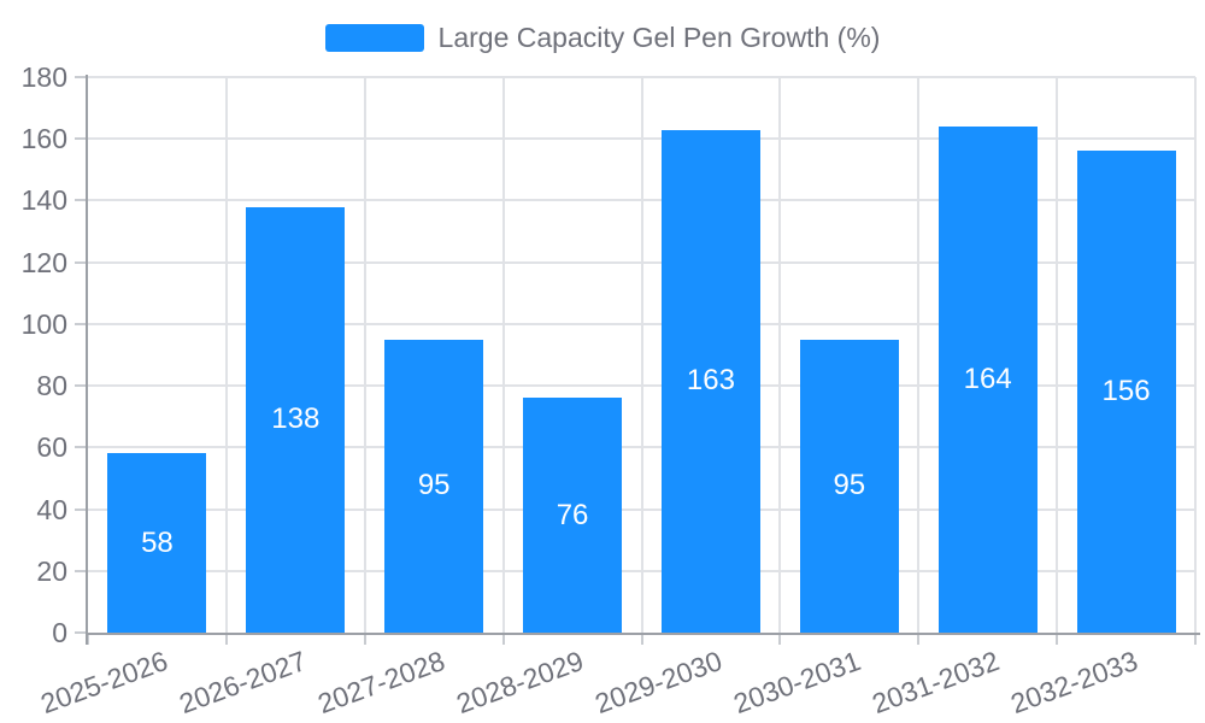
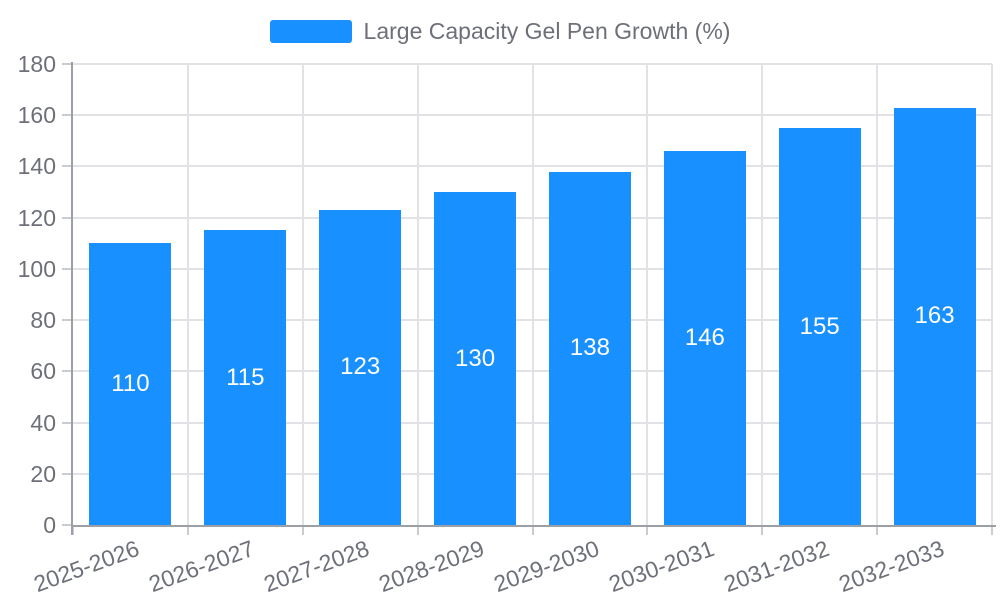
2025-2026: 58 -> 110
2026-2027: 138 -> 115
2027-2028: 95 -> 123
2028-2029: 76 -> 130
2029-2030: 163 -> 138
2030-2031: 95 -> 146
2031-2032: 164 -> 155
2032-2033: 156 -> 163
